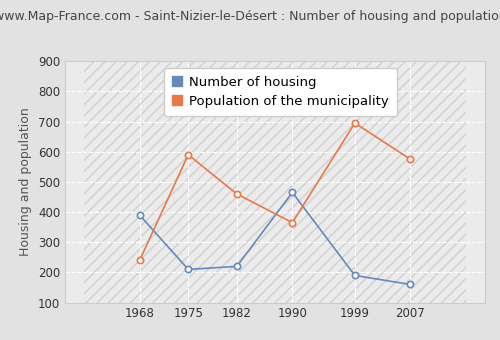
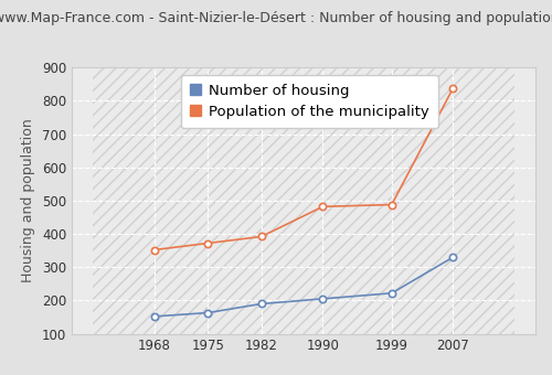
Number of housing/1968: 390 -> 152
Population of the municipality/1968: 240 -> 352
Number of housing/1975: 210 -> 163
Population of the municipality/1975: 590 -> 372
Number of housing/1982: 220 -> 190
Population of the municipality/1982: 460 -> 392
Number of housing/1990: 465 -> 205
Population of the municipality/1990: 365 -> 482
Number of housing/1999: 190 -> 222
Population of the municipality/1999: 695 -> 488
Number of housing/2007: 160 -> 330
Population of the municipality/2007: 575 -> 838
